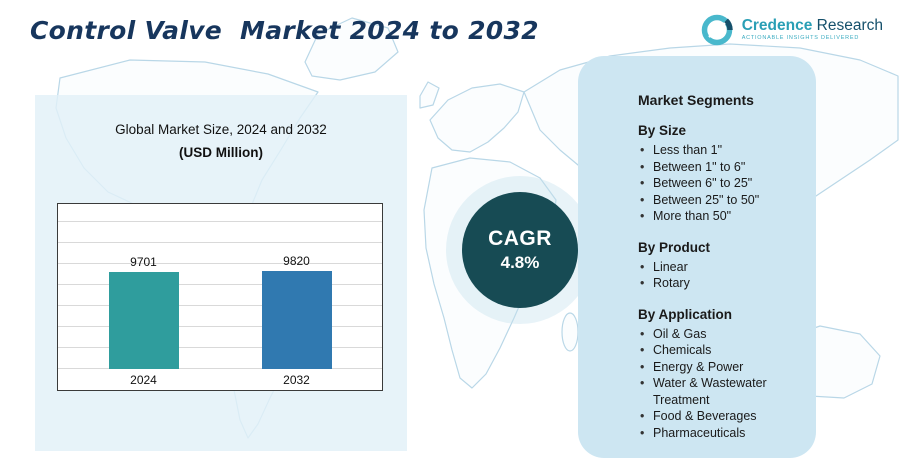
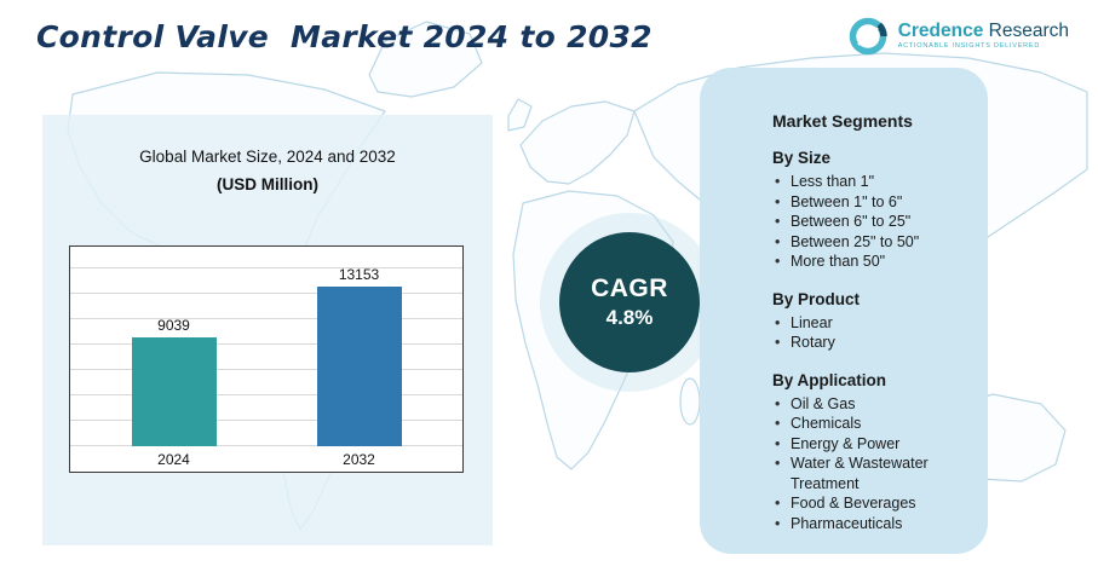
2024: 9701 -> 9039
2032: 9820 -> 13153
